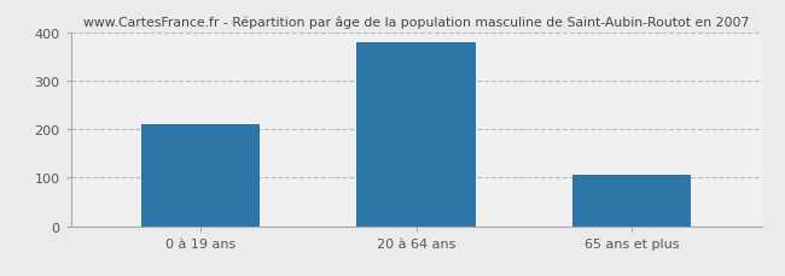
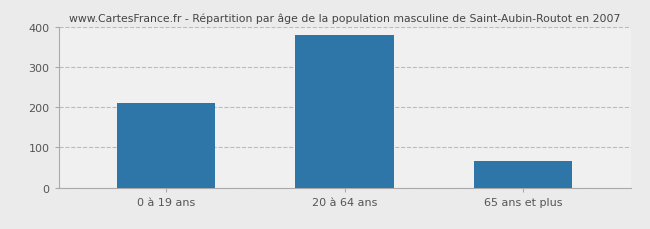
65 ans et plus: 105 -> 65
